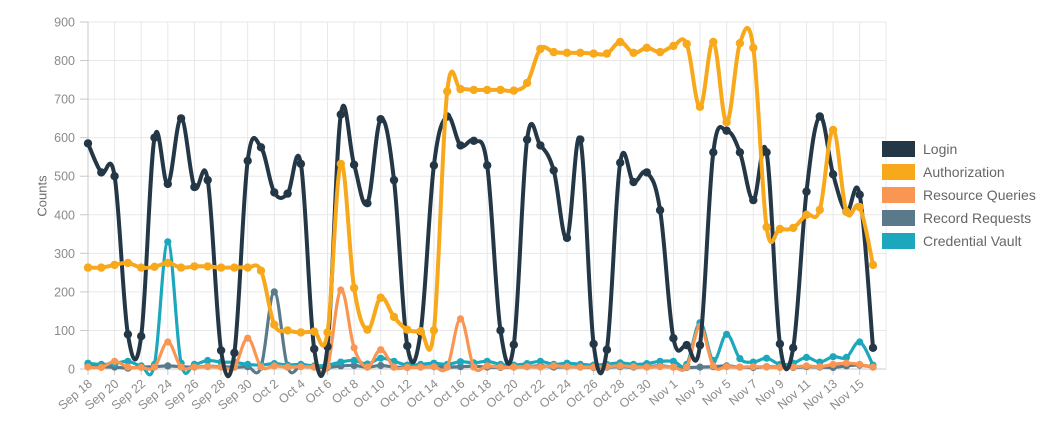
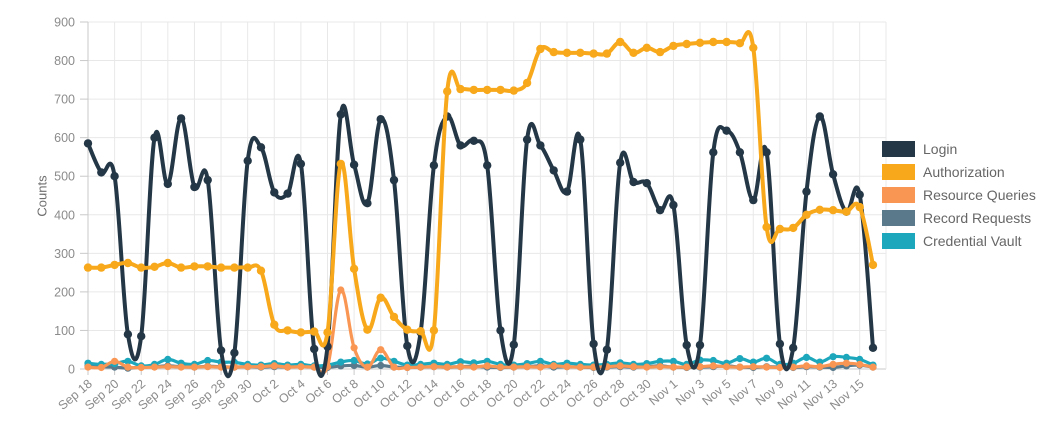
Resource Queries/Sep 24: 70 -> 10
Credential Vault/Sep 24: 330 -> 20
Resource Queries/Sep 30: 80 -> 10
Record Requests/Oct 2: 200 -> 10
Authorization/Oct 8: 210 -> 260
Resource Queries/Oct 16: 130 -> 10
Login/Oct 24: 340 -> 460
Login/Oct 30: 510 -> 480
Login/Nov 1: 80 -> 420
Authorization/Nov 3: 680 -> 850
Resource Queries/Nov 3: 110 -> 10
Credential Vault/Nov 3: 120 -> 20
Authorization/Nov 5: 640 -> 850
Credential Vault/Nov 5: 90 -> 20
Authorization/Nov 13: 620 -> 410
Credential Vault/Nov 15: 70 -> 20
